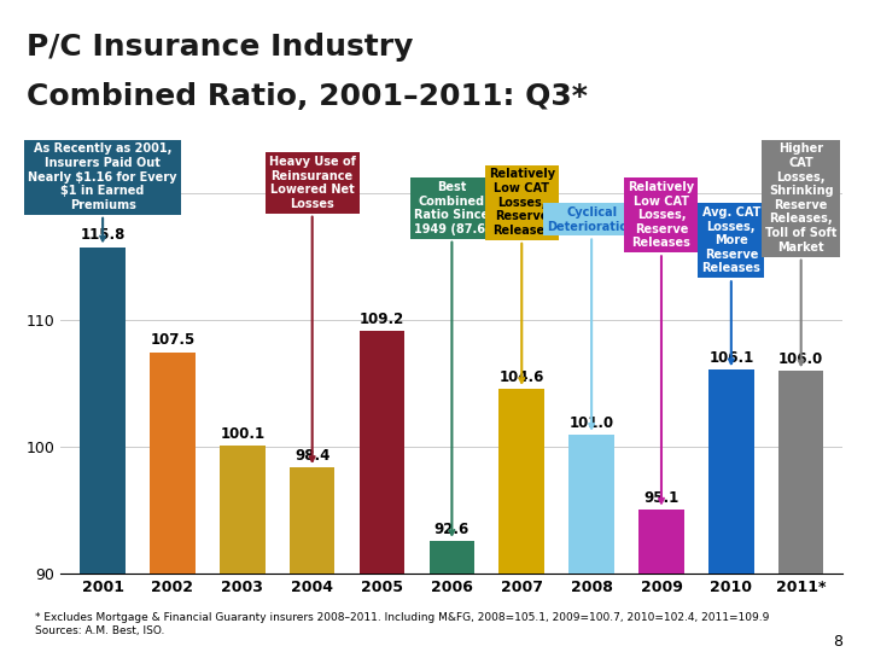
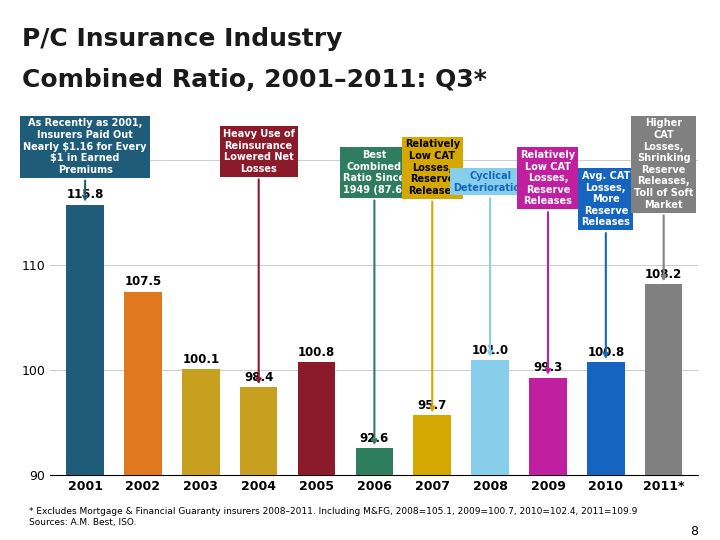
2005: 109.2 -> 100.8
2007: 104.6 -> 95.7
2009: 95.1 -> 99.3
2010: 106.1 -> 100.8
2011*: 106.0 -> 108.2
